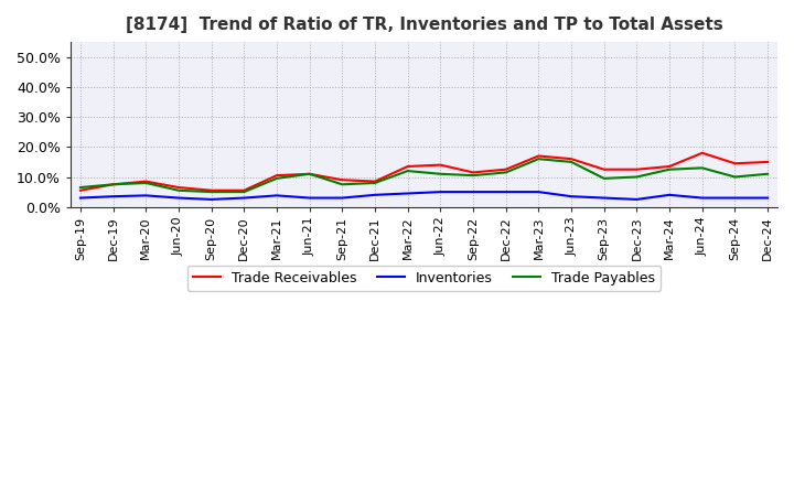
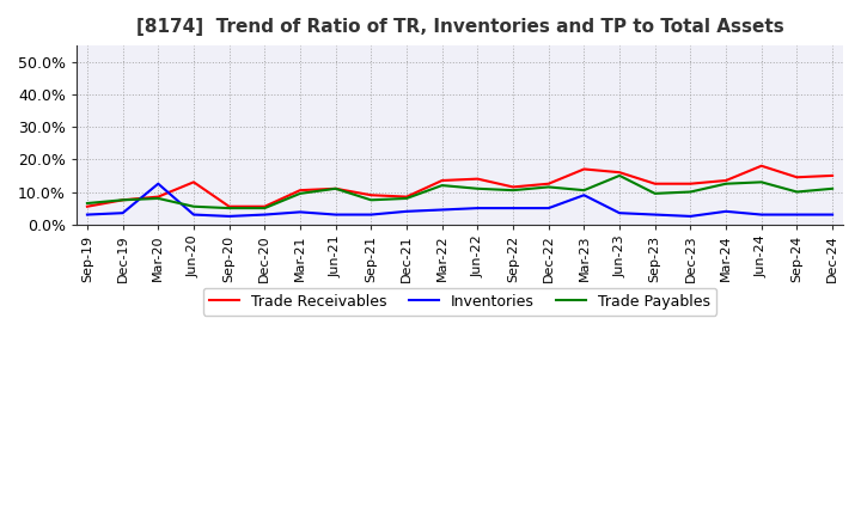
Inventories/Mar-20: 3.8% -> 12.5%
Trade Receivables/Jun-20: 6.5% -> 13.0%
Inventories/Mar-23: 5.0% -> 9.0%
Trade Payables/Mar-23: 16.0% -> 10.5%
